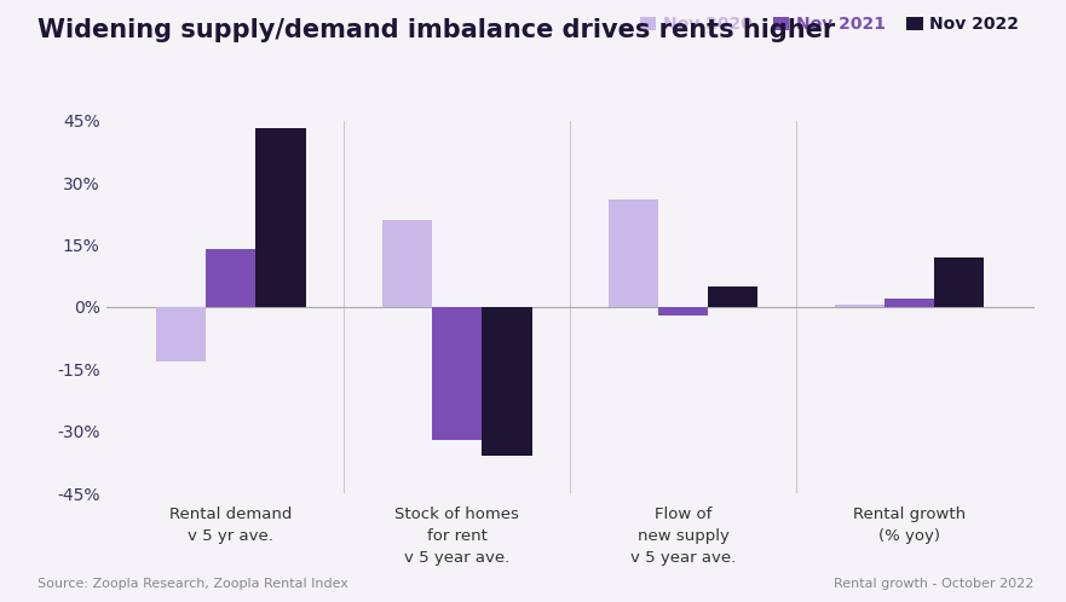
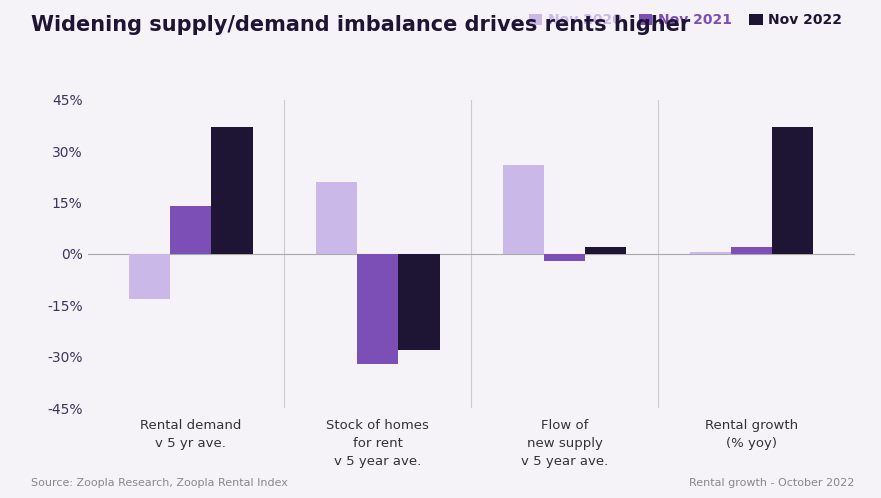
Nov 2022/Rental demand v 5 yr ave.: 43% -> 37%
Nov 2022/Stock of homes for rent v 5 year ave.: -36% -> -28%
Nov 2022/Flow of new supply v 5 year ave.: 5% -> 2%
Nov 2022/Rental growth (% yoy): 12% -> 37%
